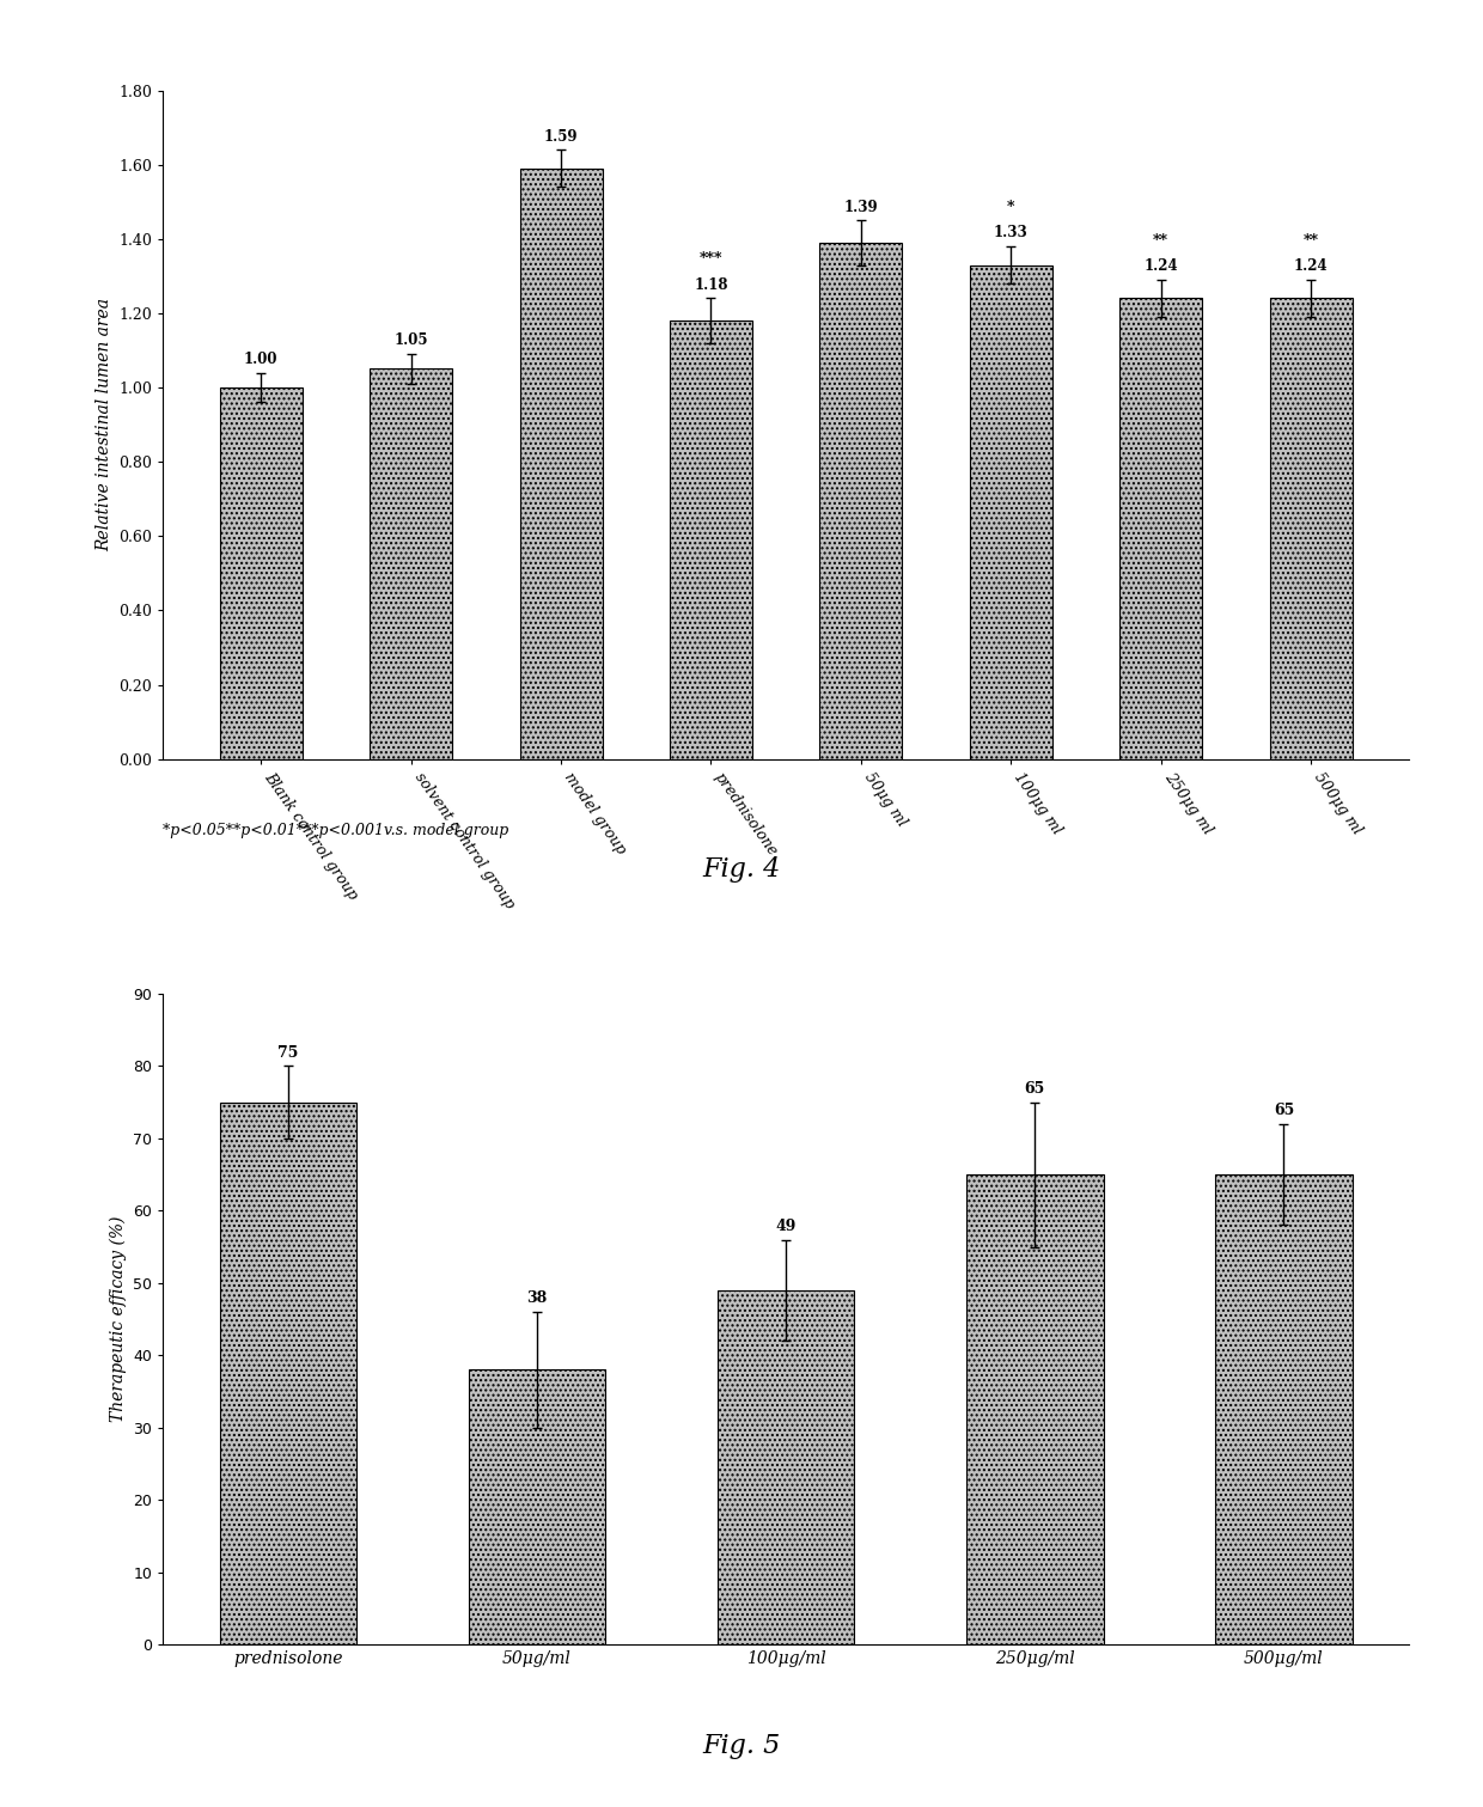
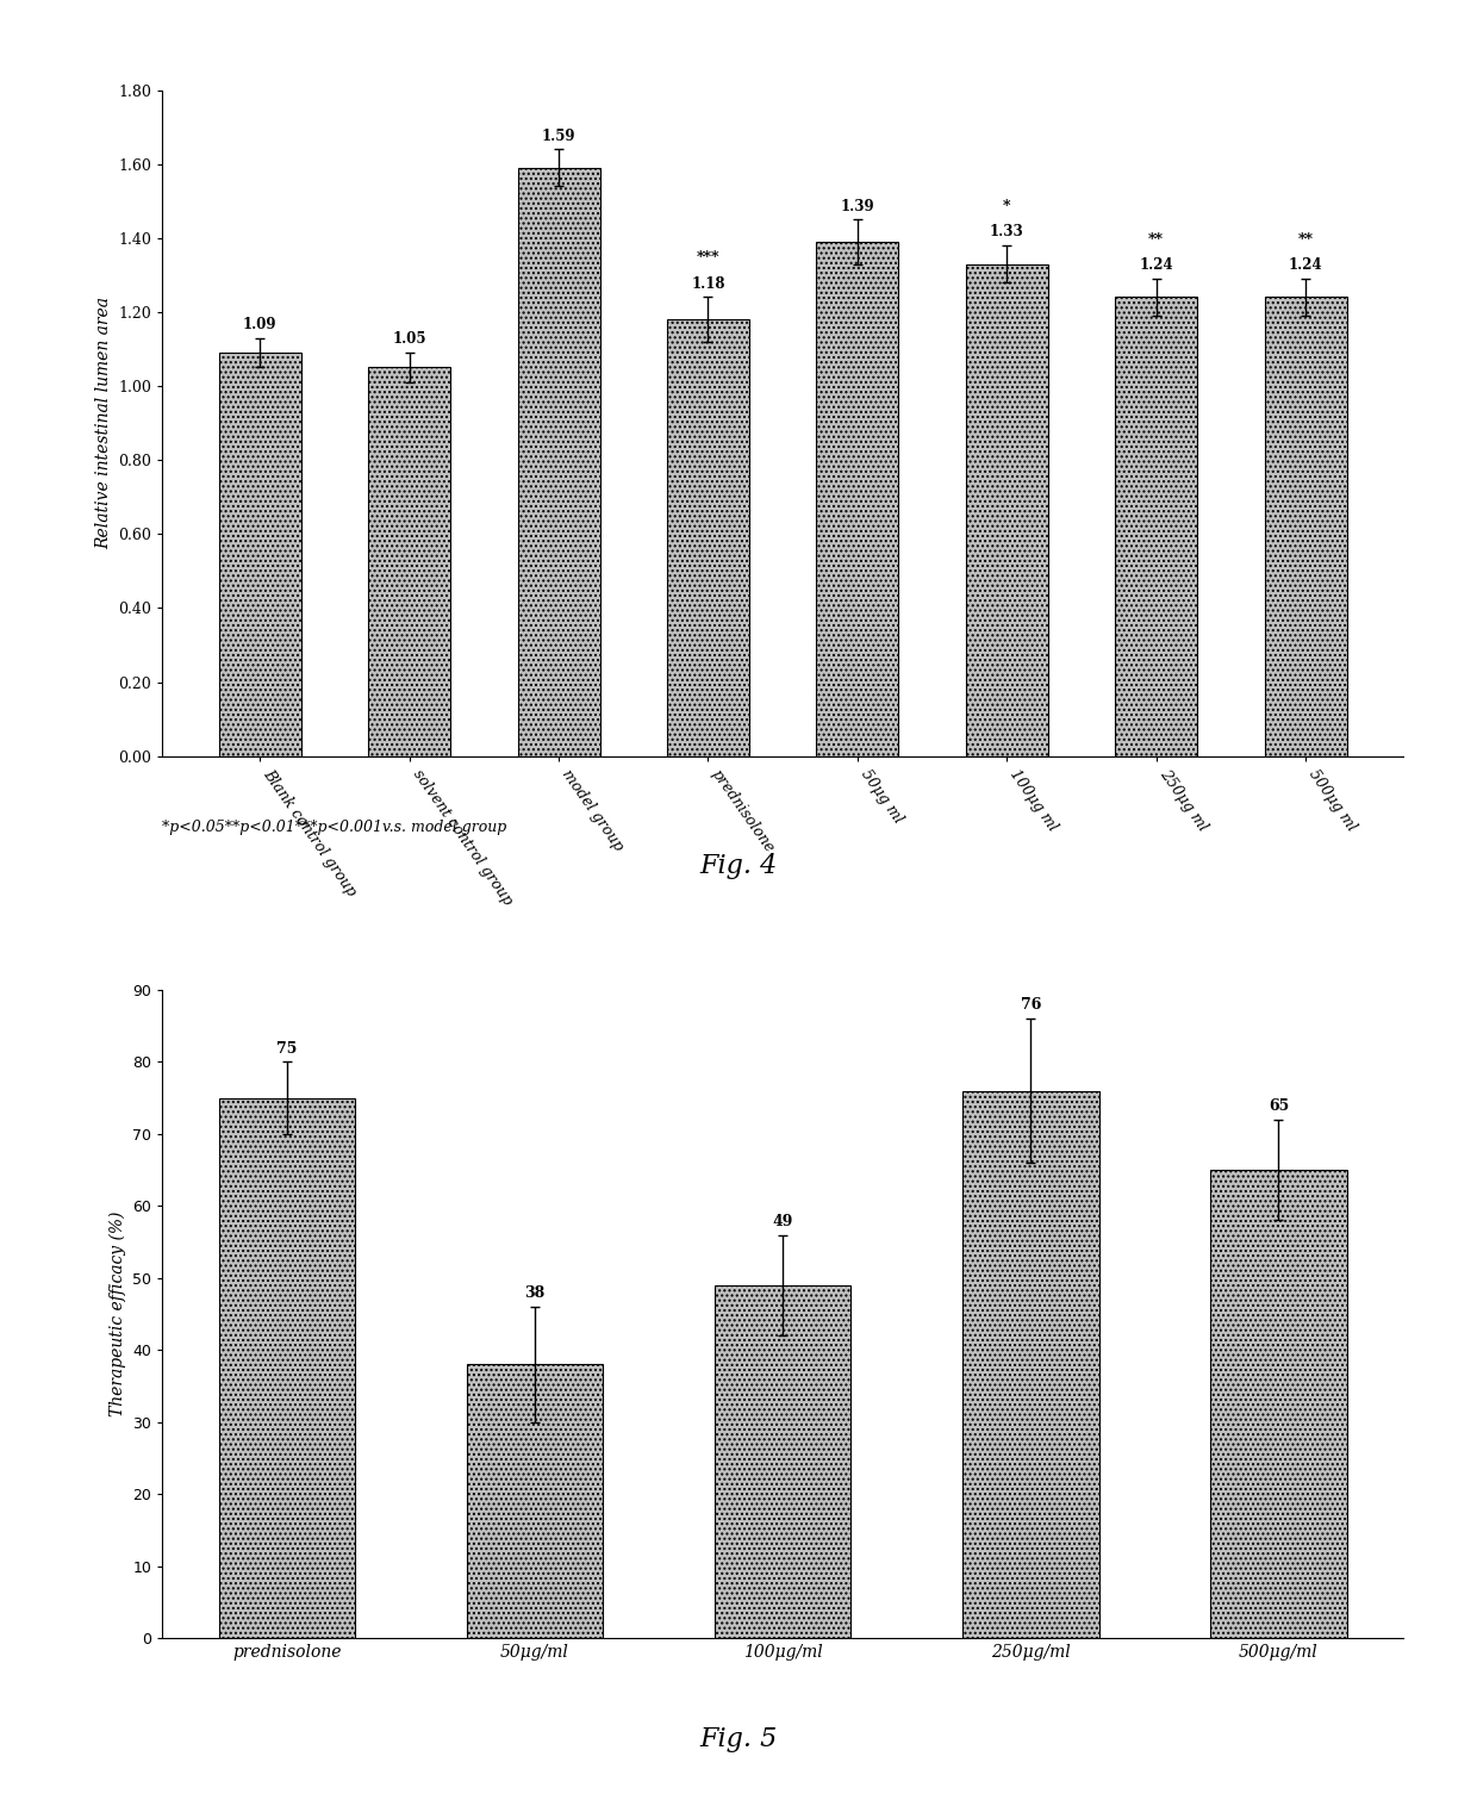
Blank control group: 1.00 -> 1.09
250μg/ml: 65 -> 76
